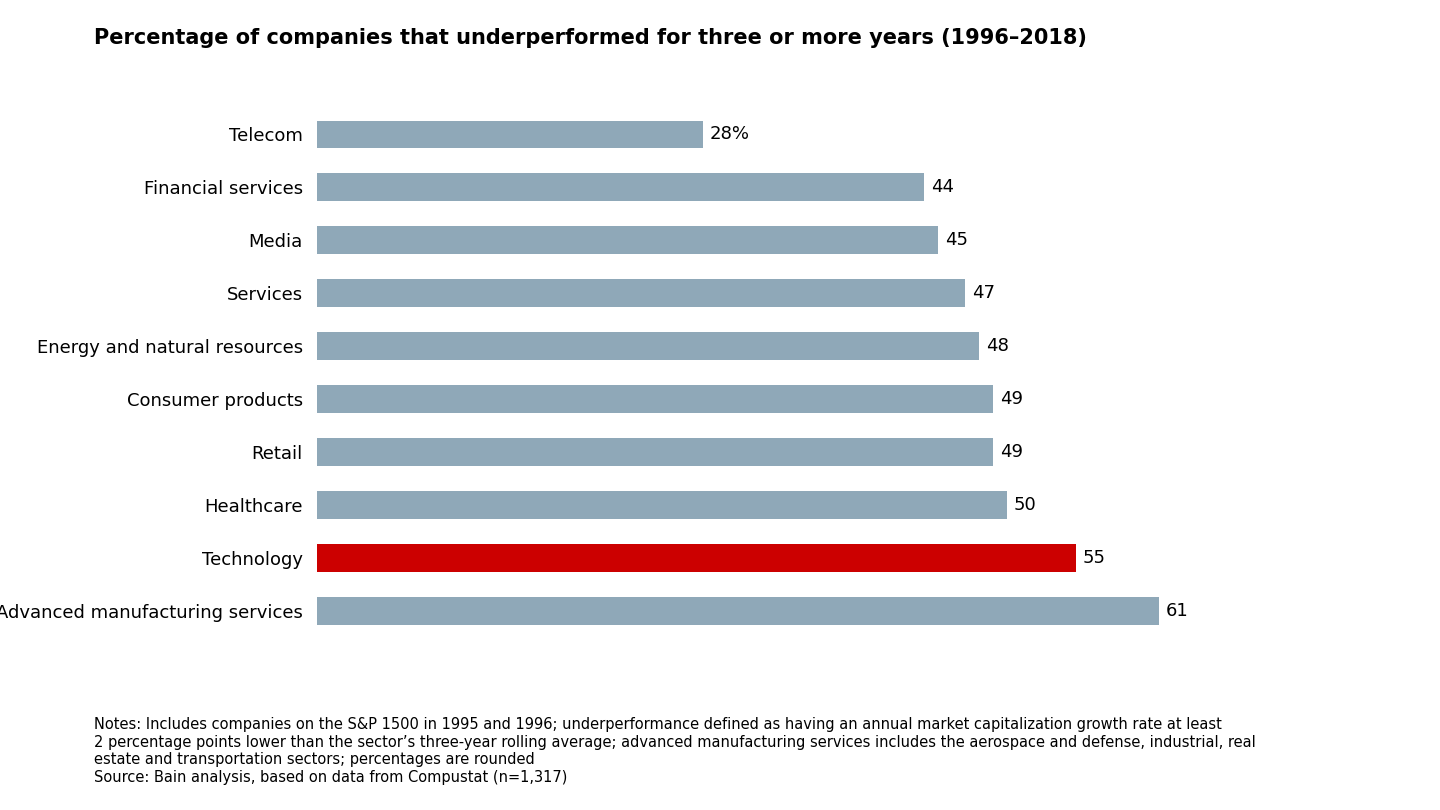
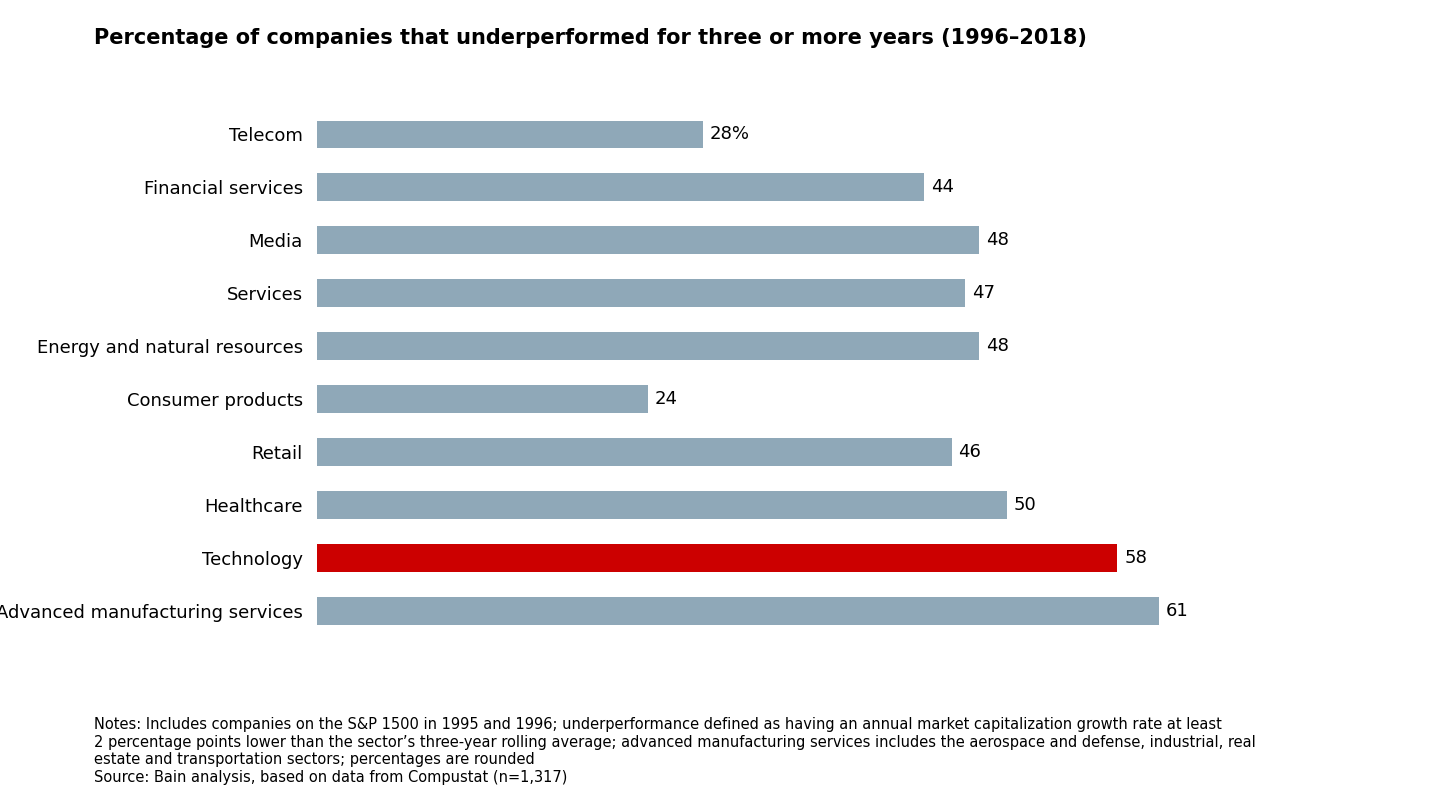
Media: 45 -> 48
Consumer products: 49 -> 24
Retail: 49 -> 46
Technology: 55 -> 58
